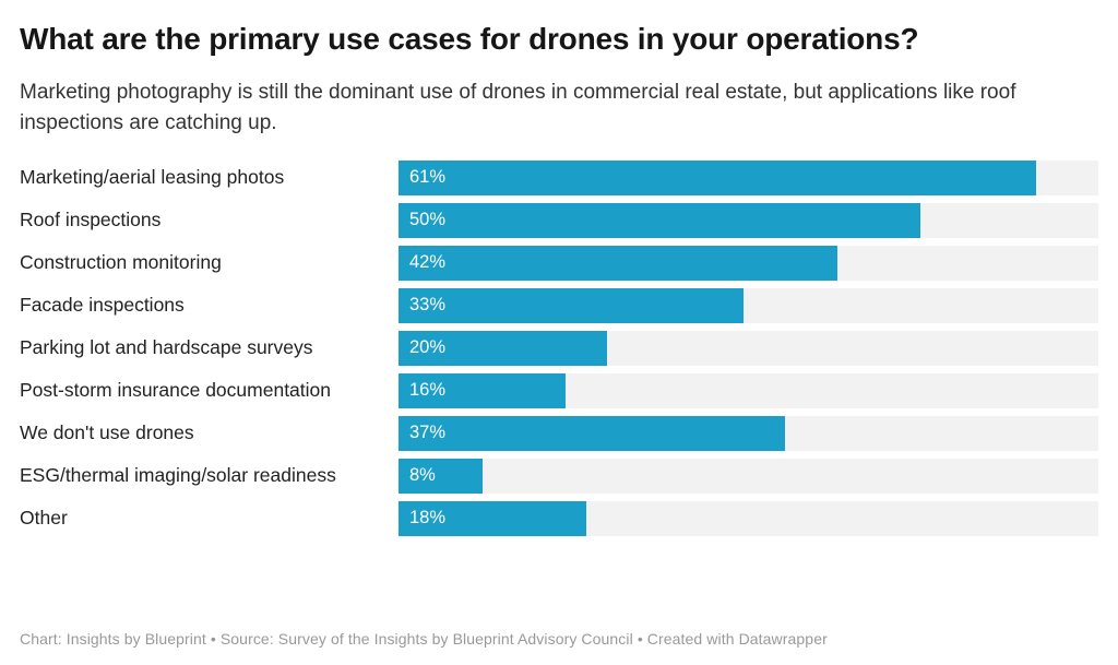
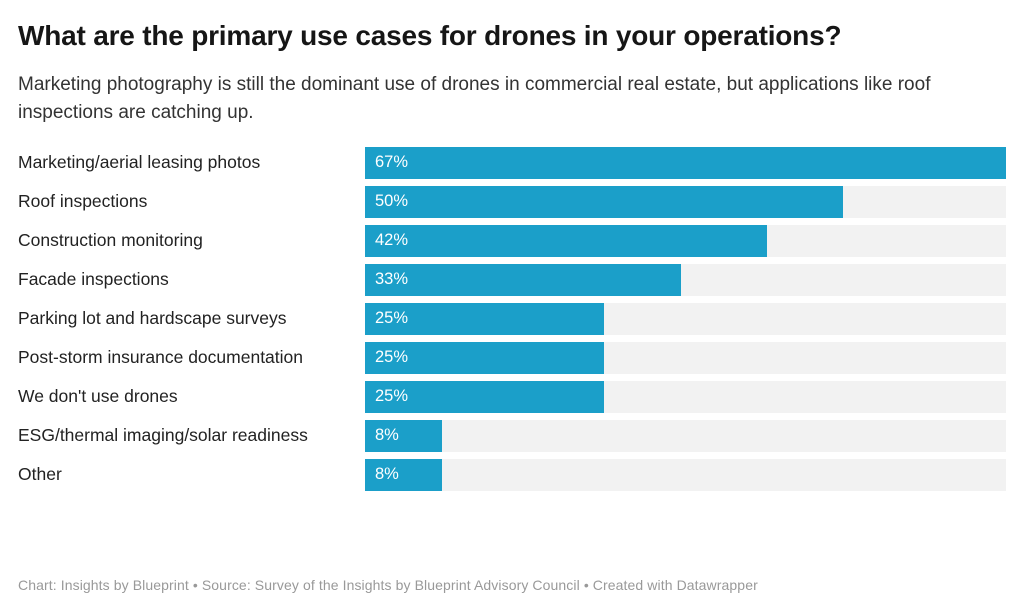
Marketing/aerial leasing photos: 61% -> 67%
Parking lot and hardscape surveys: 20% -> 25%
Post-storm insurance documentation: 16% -> 25%
We don't use drones: 37% -> 25%
Other: 18% -> 8%
